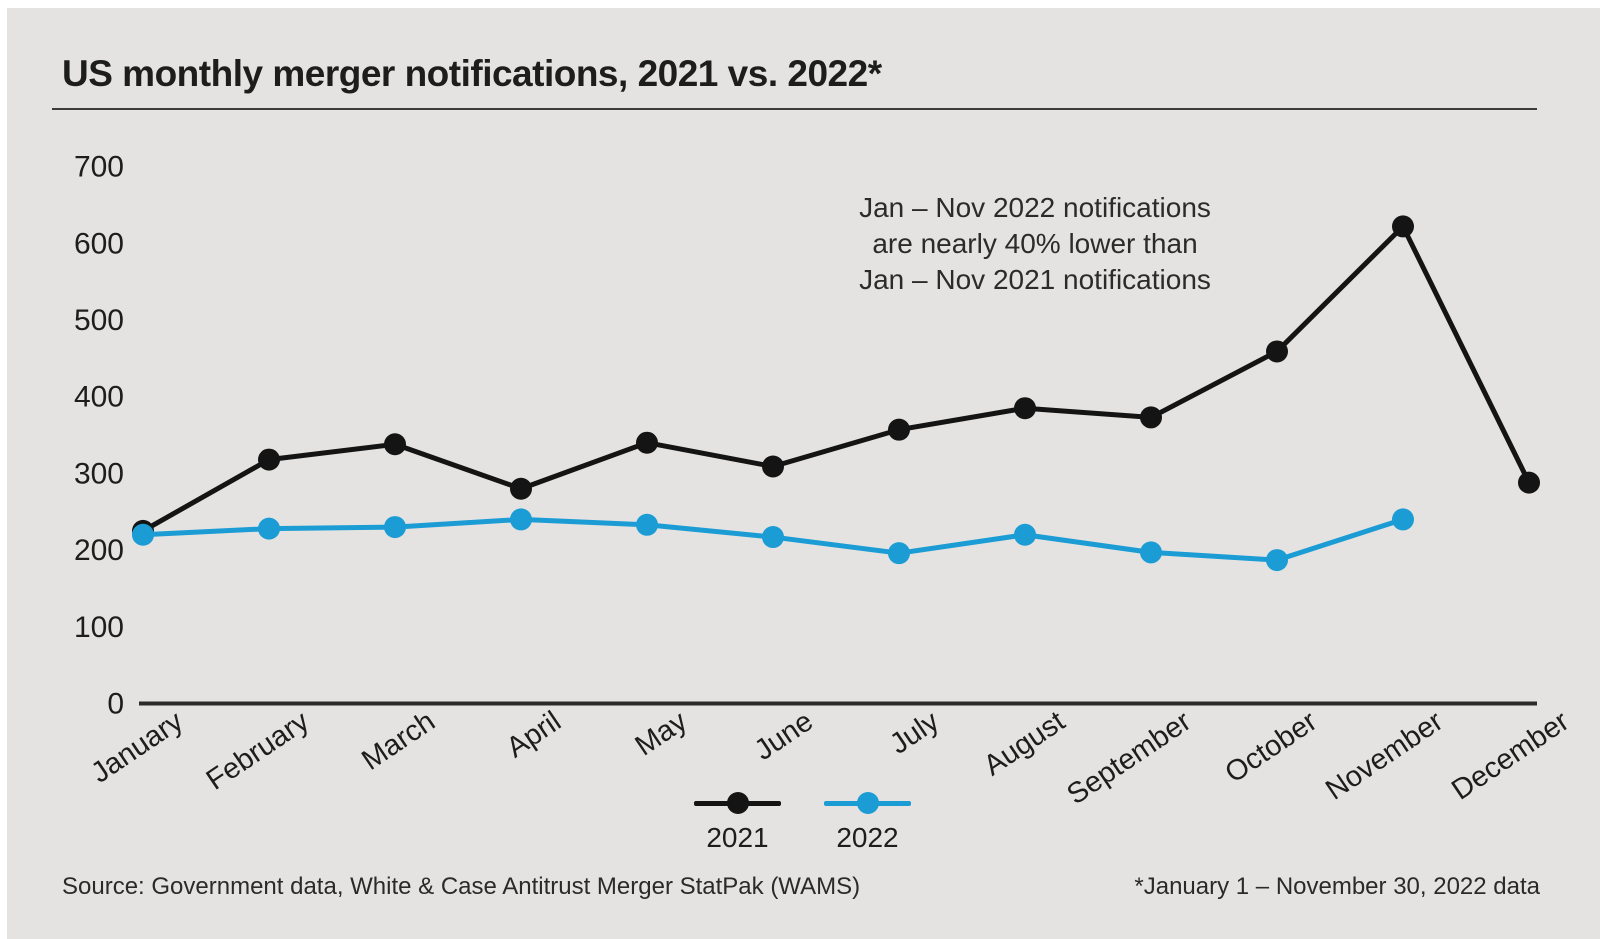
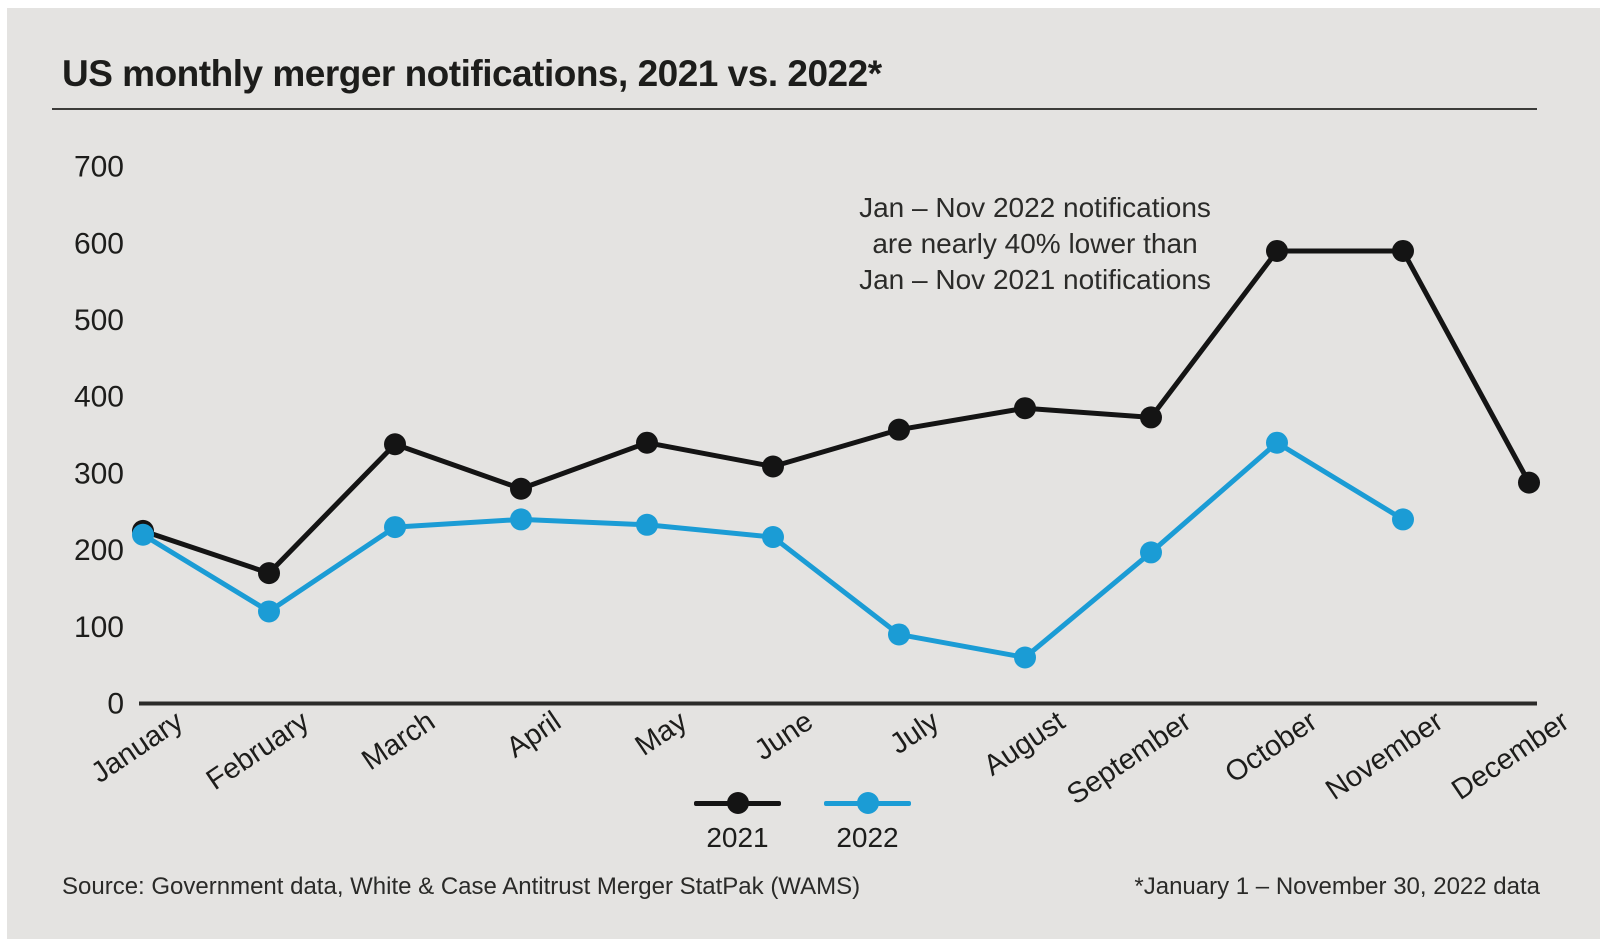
2021/February: 320 -> 170
2022/February: 230 -> 120
2022/July: 200 -> 90
2022/August: 220 -> 60
2021/October: 460 -> 590
2022/October: 190 -> 340
2021/November: 620 -> 590
